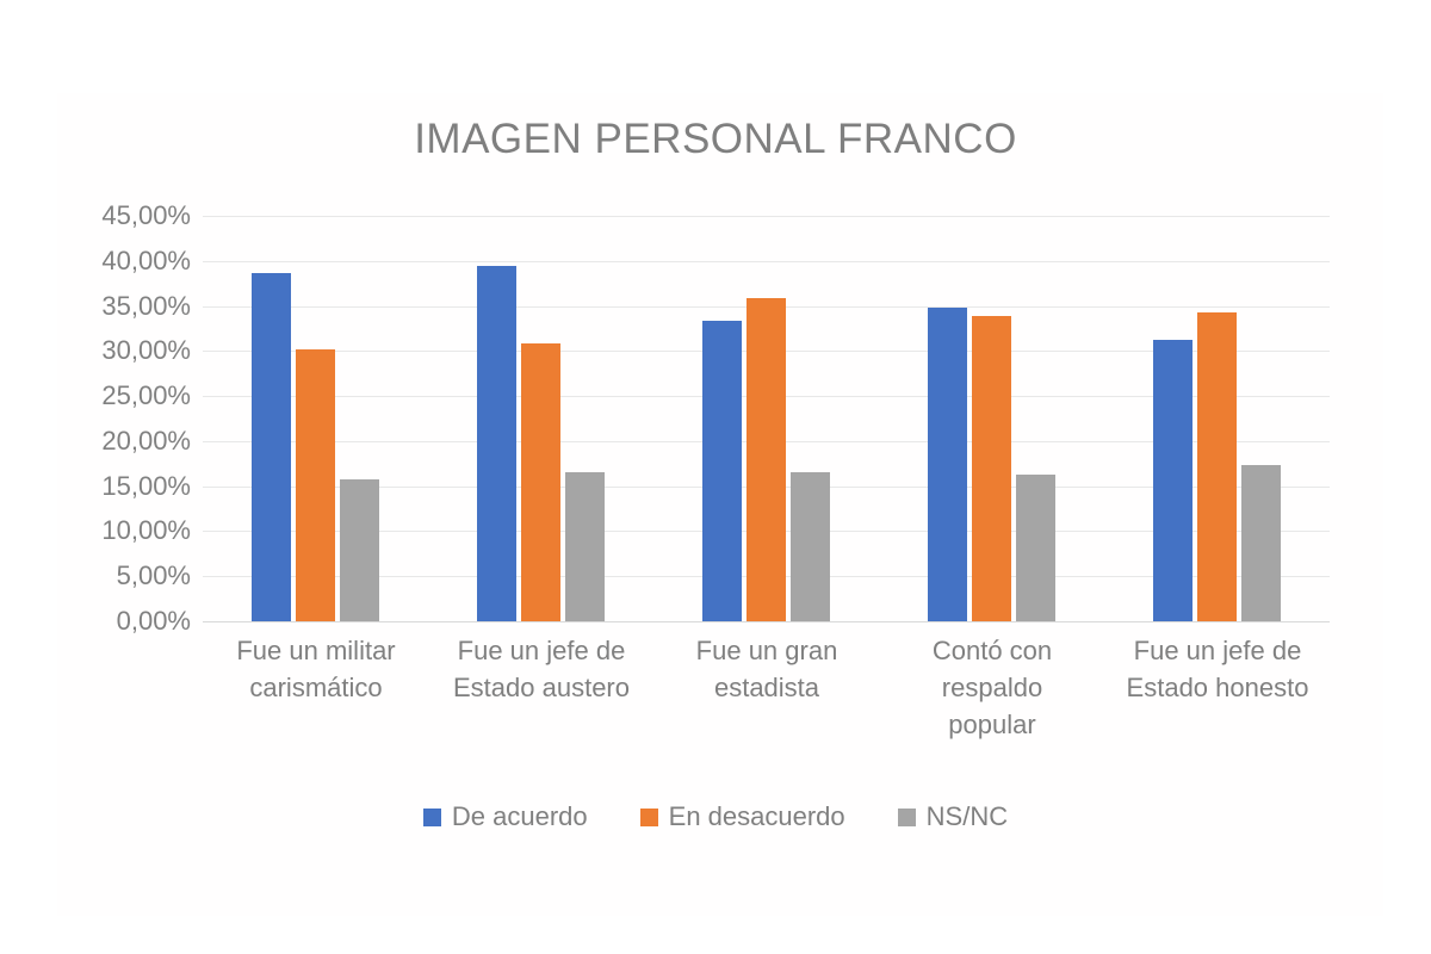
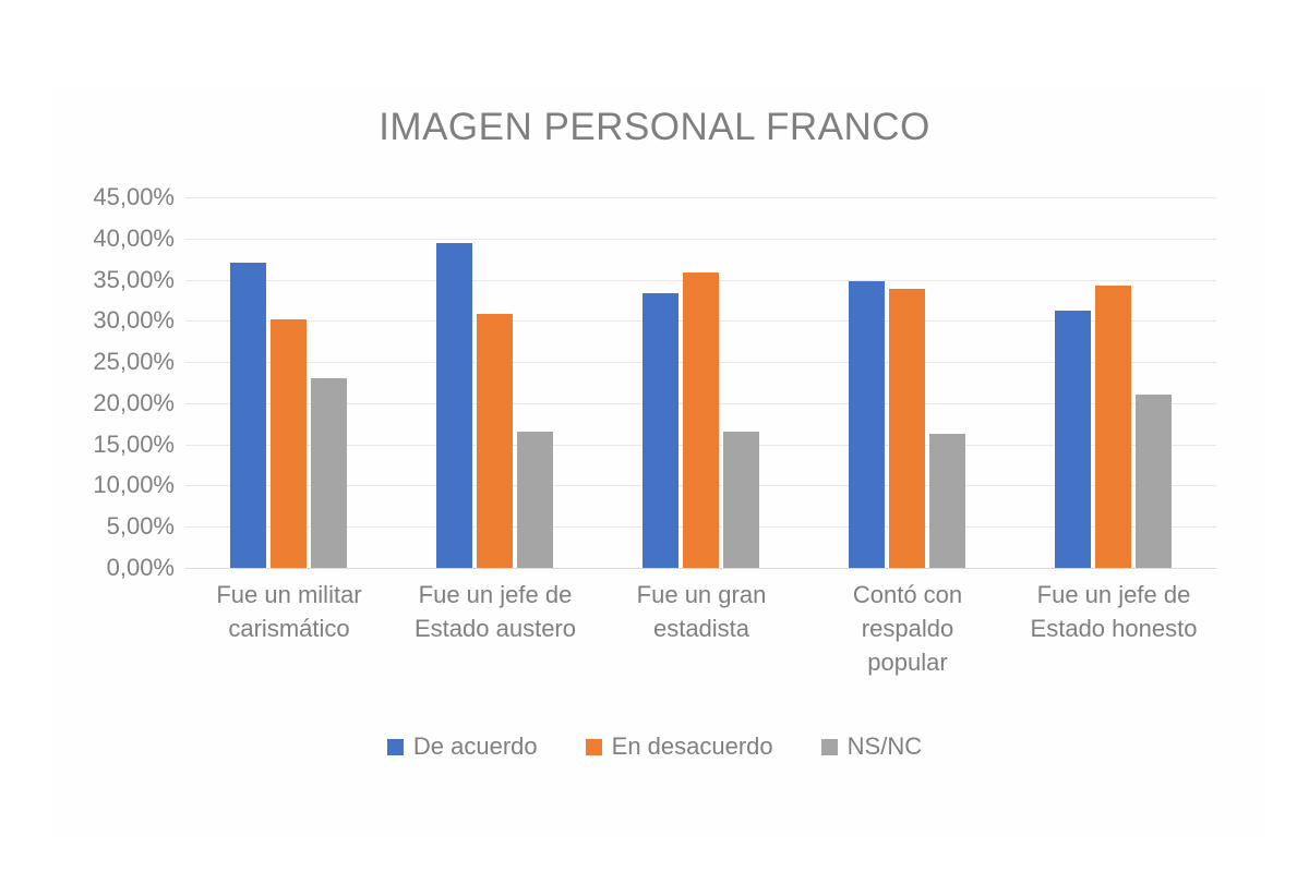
De acuerdo/Fue un militar carismático: 39% -> 37%
NS/NC/Fue un militar carismático: 16% -> 23%
NS/NC/Fue un jefe de Estado honesto: 17% -> 21%
